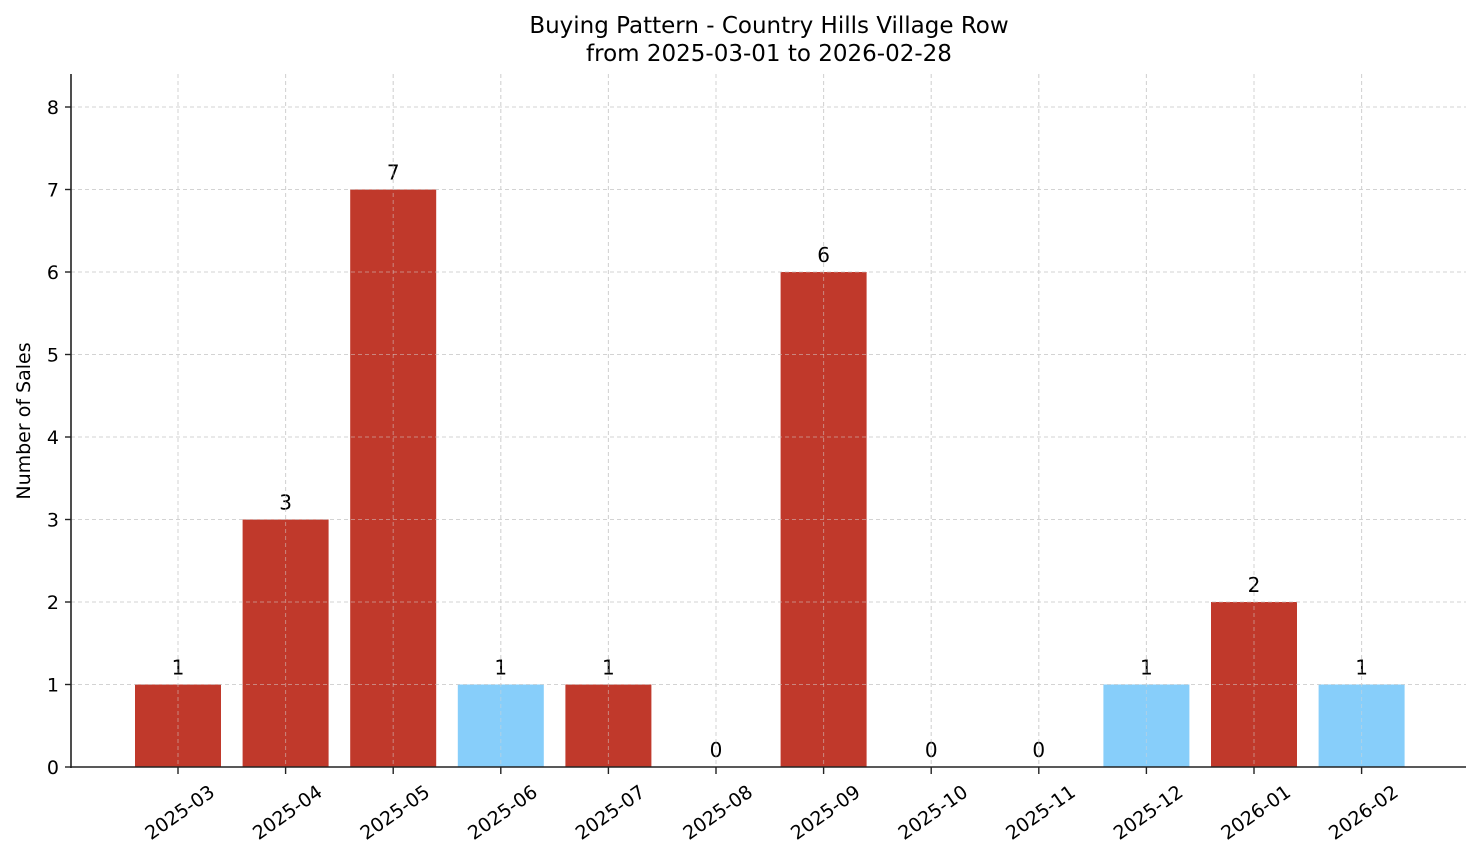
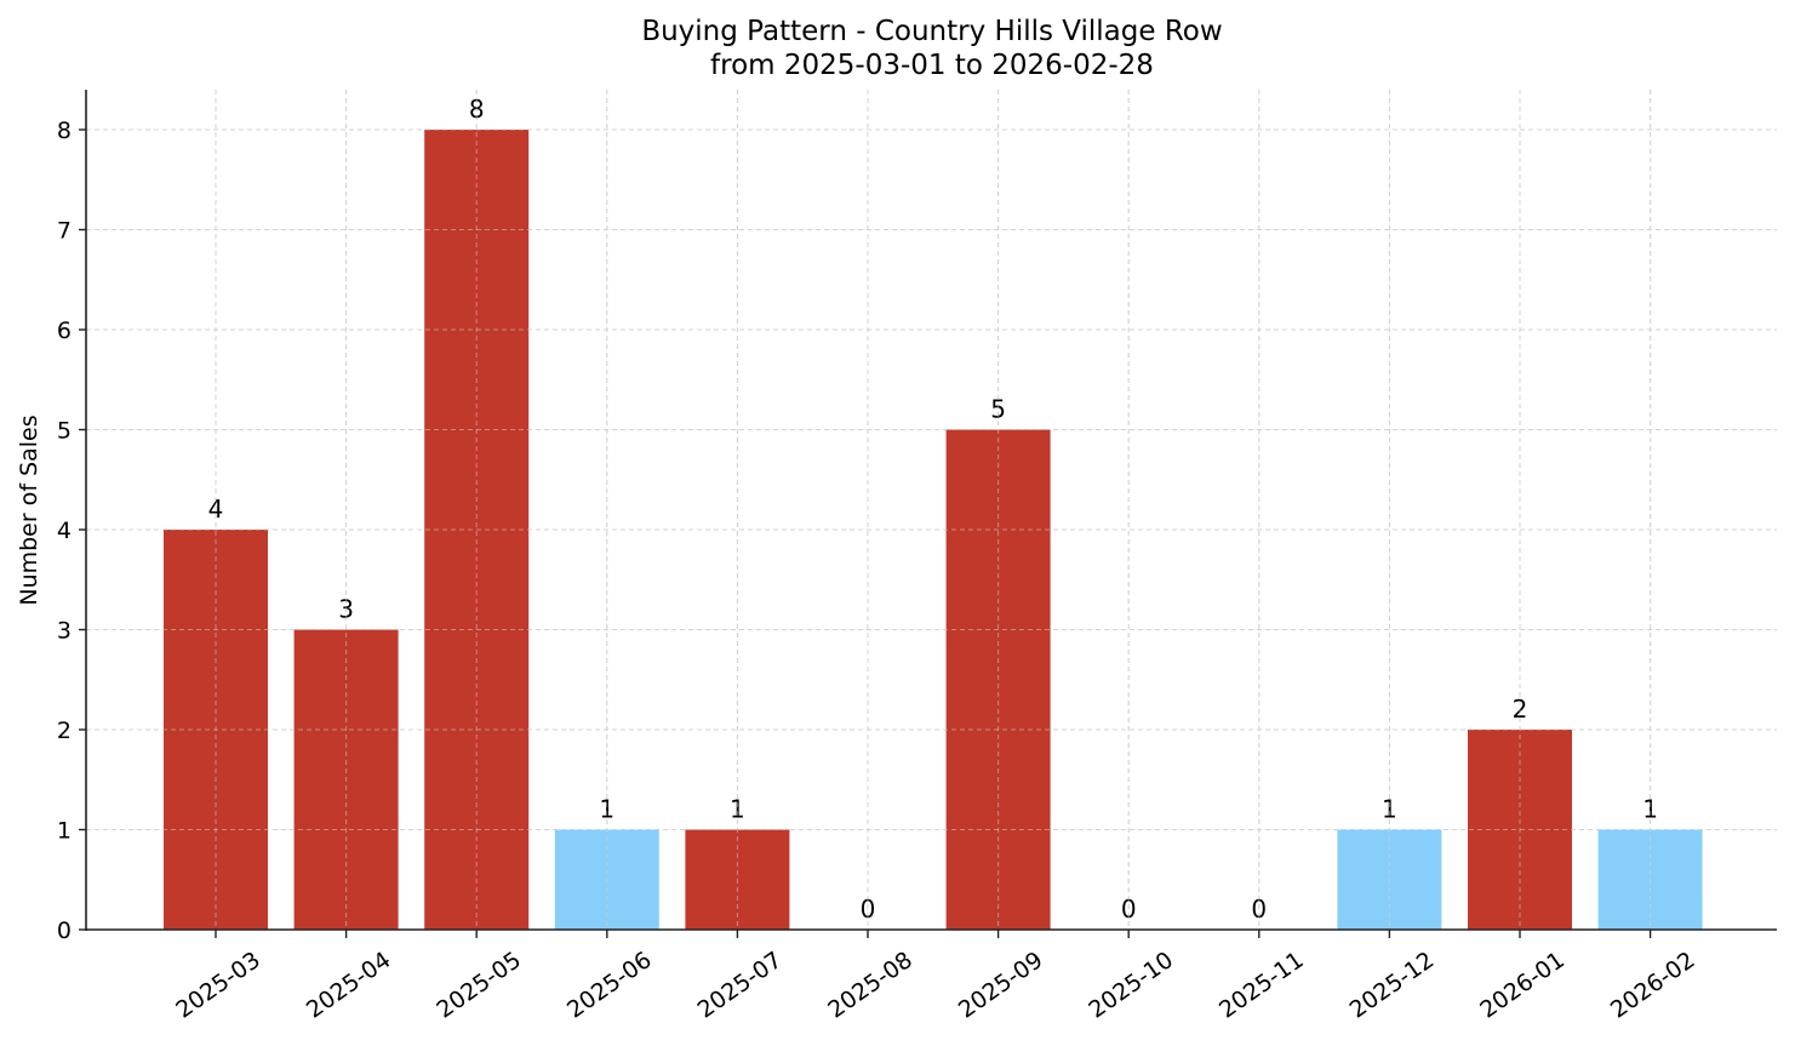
2025-03: 1 -> 4
2025-05: 7 -> 8
2025-09: 6 -> 5
